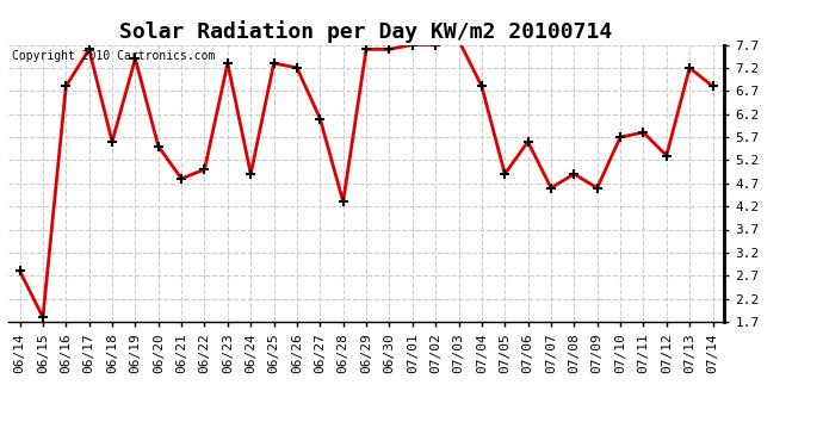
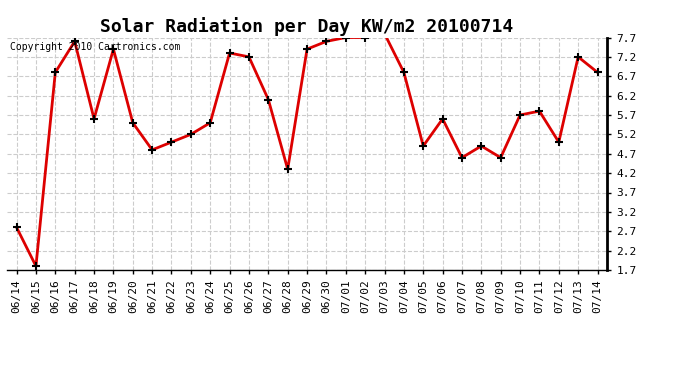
06/23: 7.3 -> 5.2
06/24: 4.9 -> 5.5
06/29: 7.6 -> 7.4
07/12: 5.3 -> 5.0
